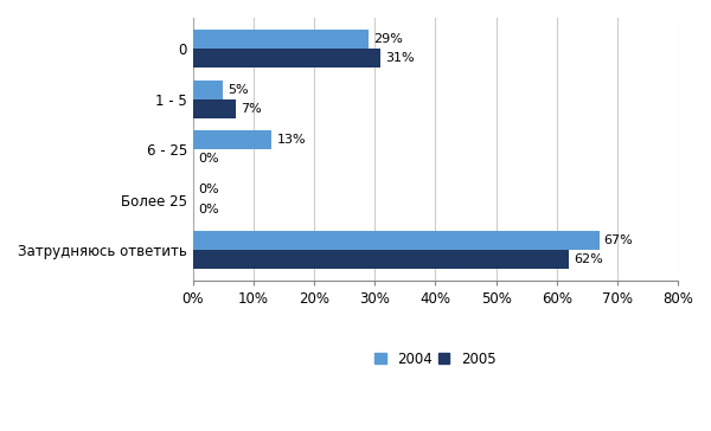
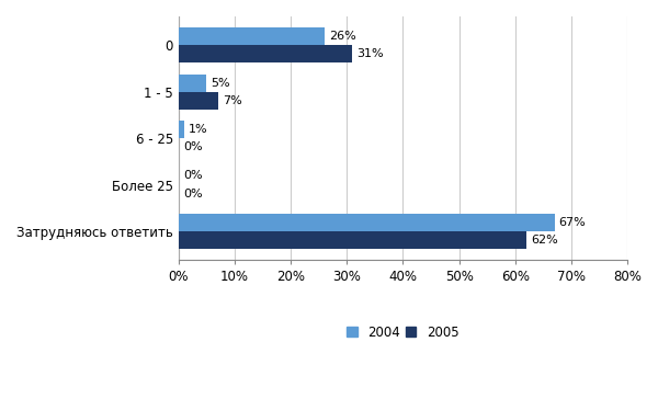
2004/0: 29% -> 26%
2004/6 - 25: 13% -> 1%
